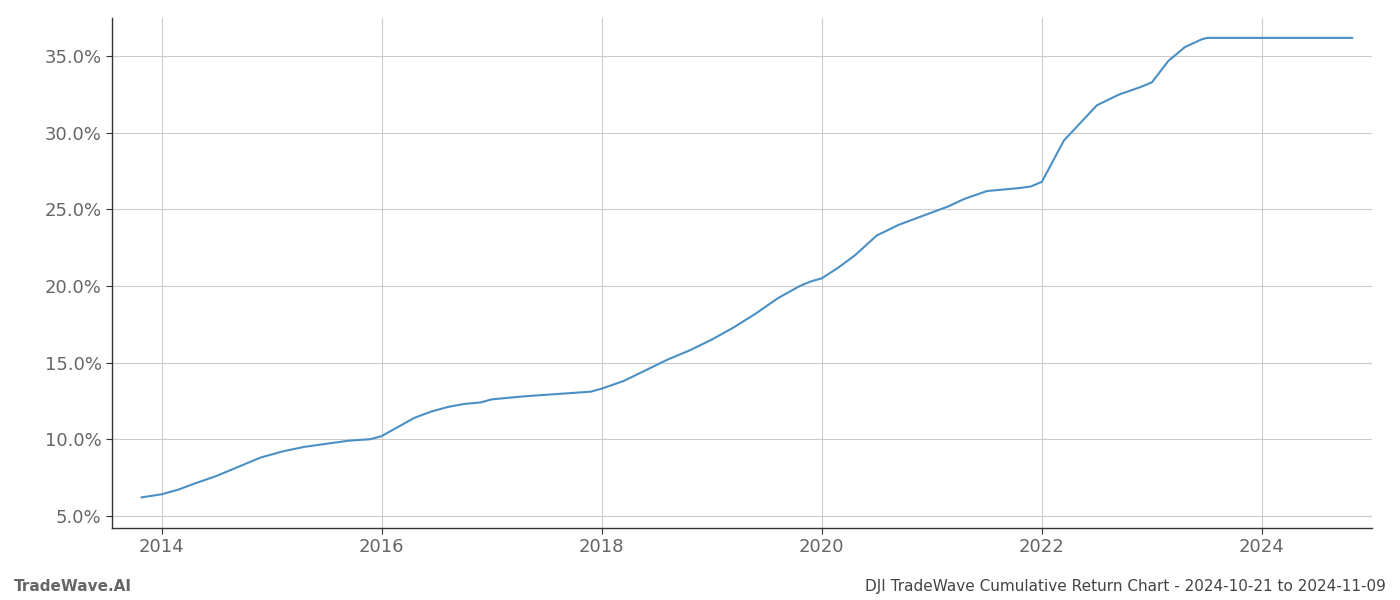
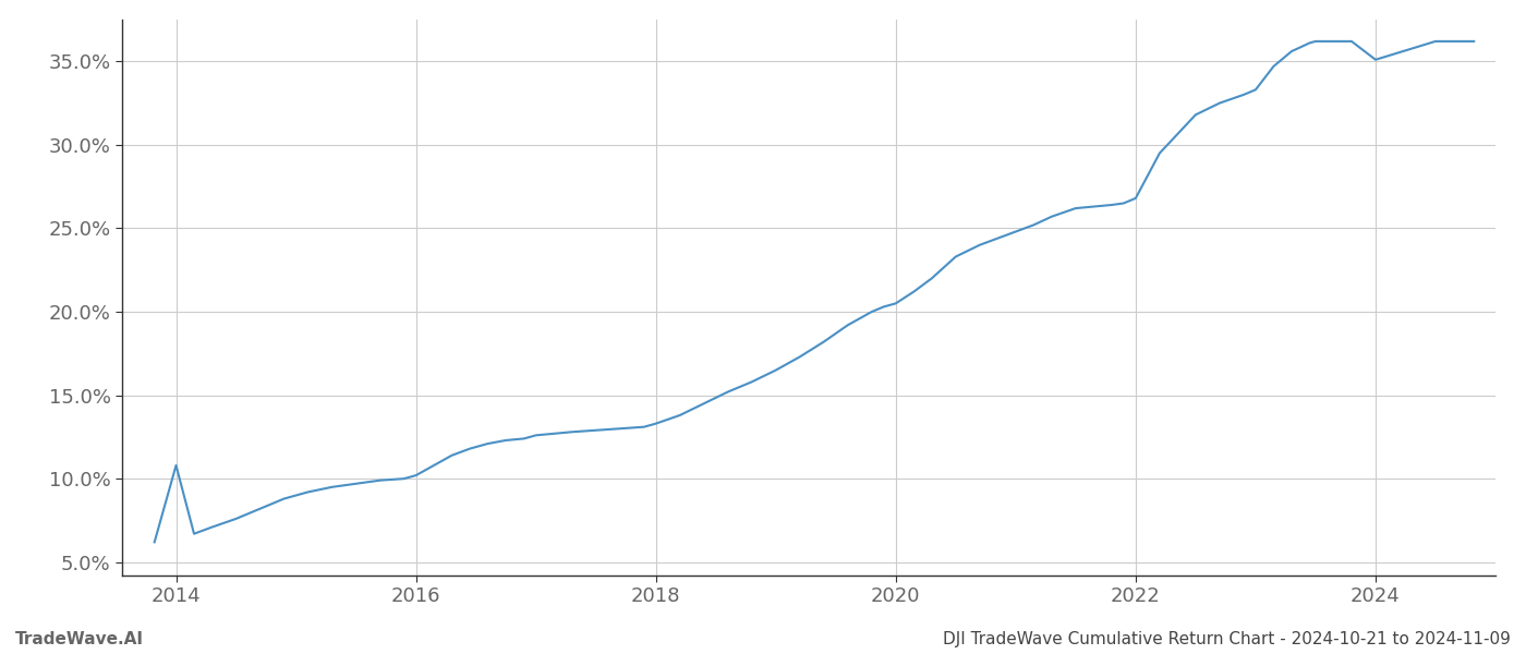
2014: 6.4% -> 10.8%
2024: 36.2% -> 35.1%
